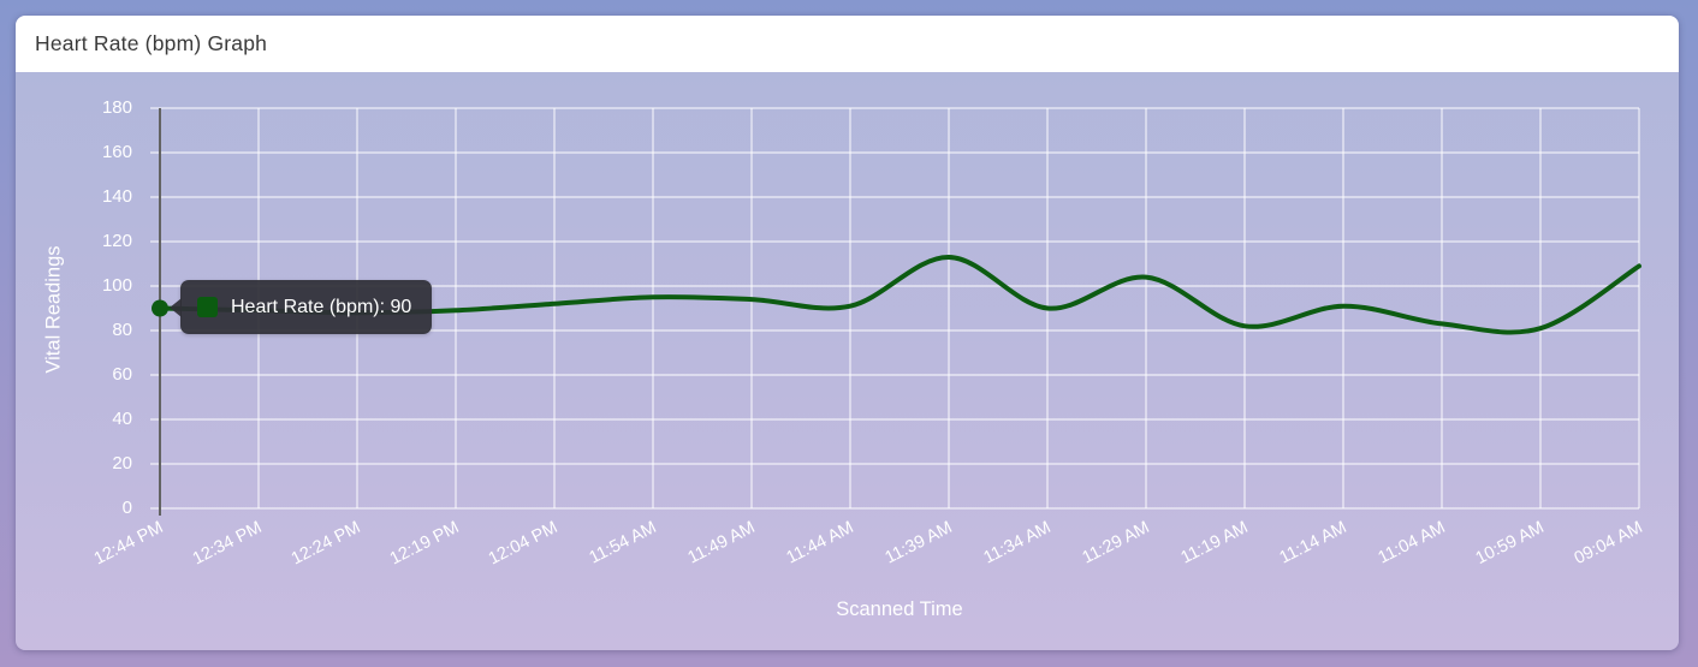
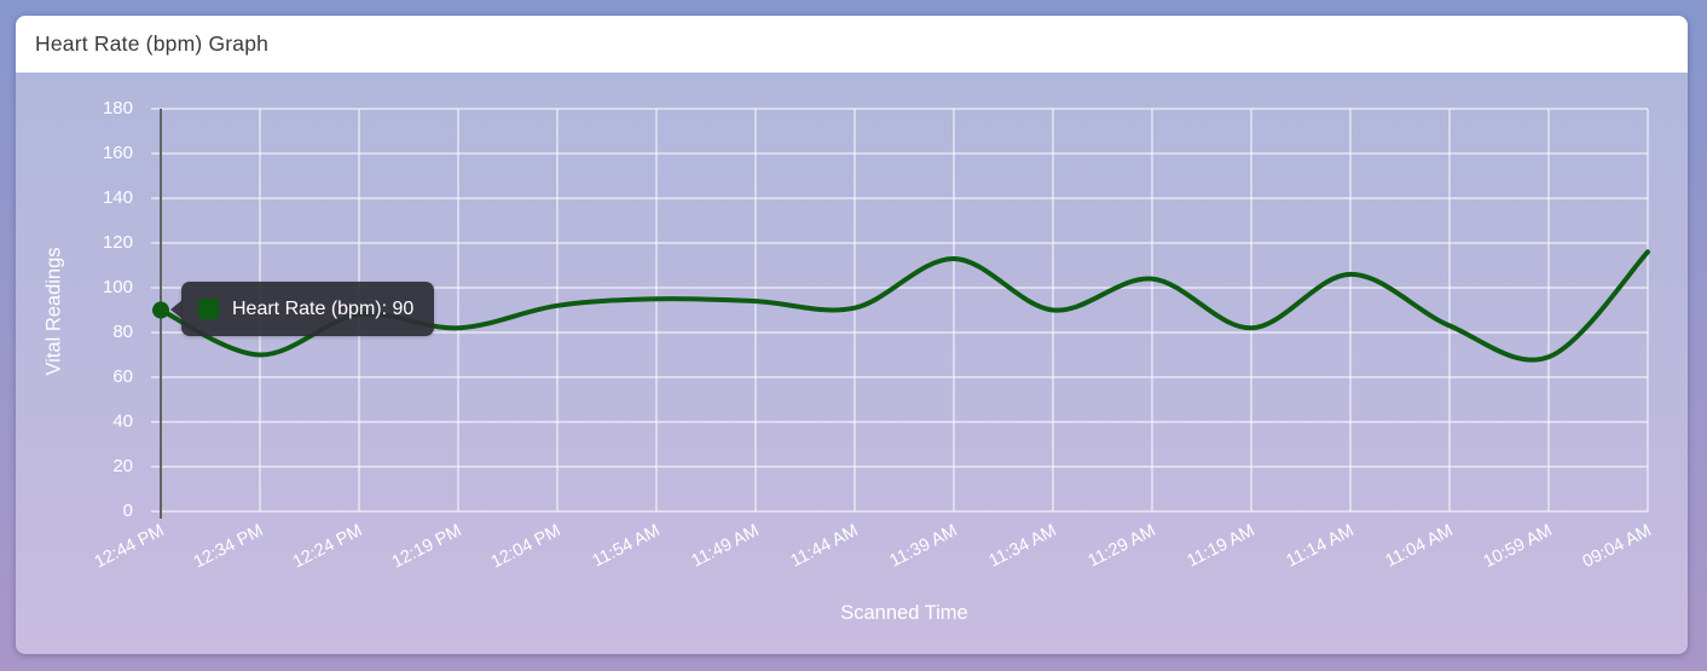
12:34 PM: 89 -> 70
12:19 PM: 89 -> 82
11:14 AM: 91 -> 106
10:59 AM: 81 -> 69
09:04 AM: 109 -> 116
